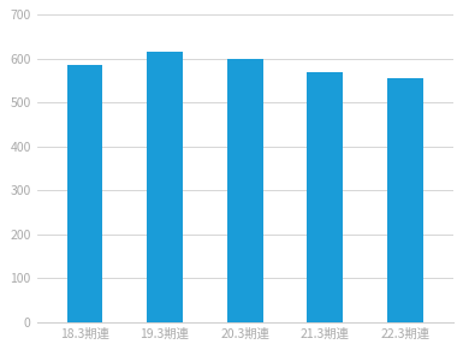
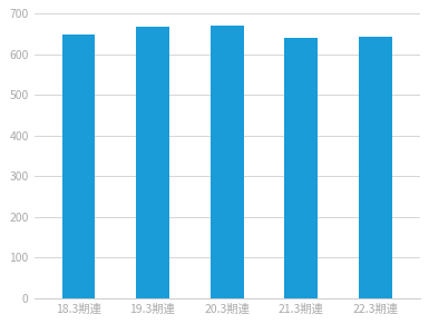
18.3期連: 585 -> 650
19.3期連: 615 -> 667
20.3期連: 600 -> 671
21.3期連: 570 -> 641
22.3期連: 555 -> 643
